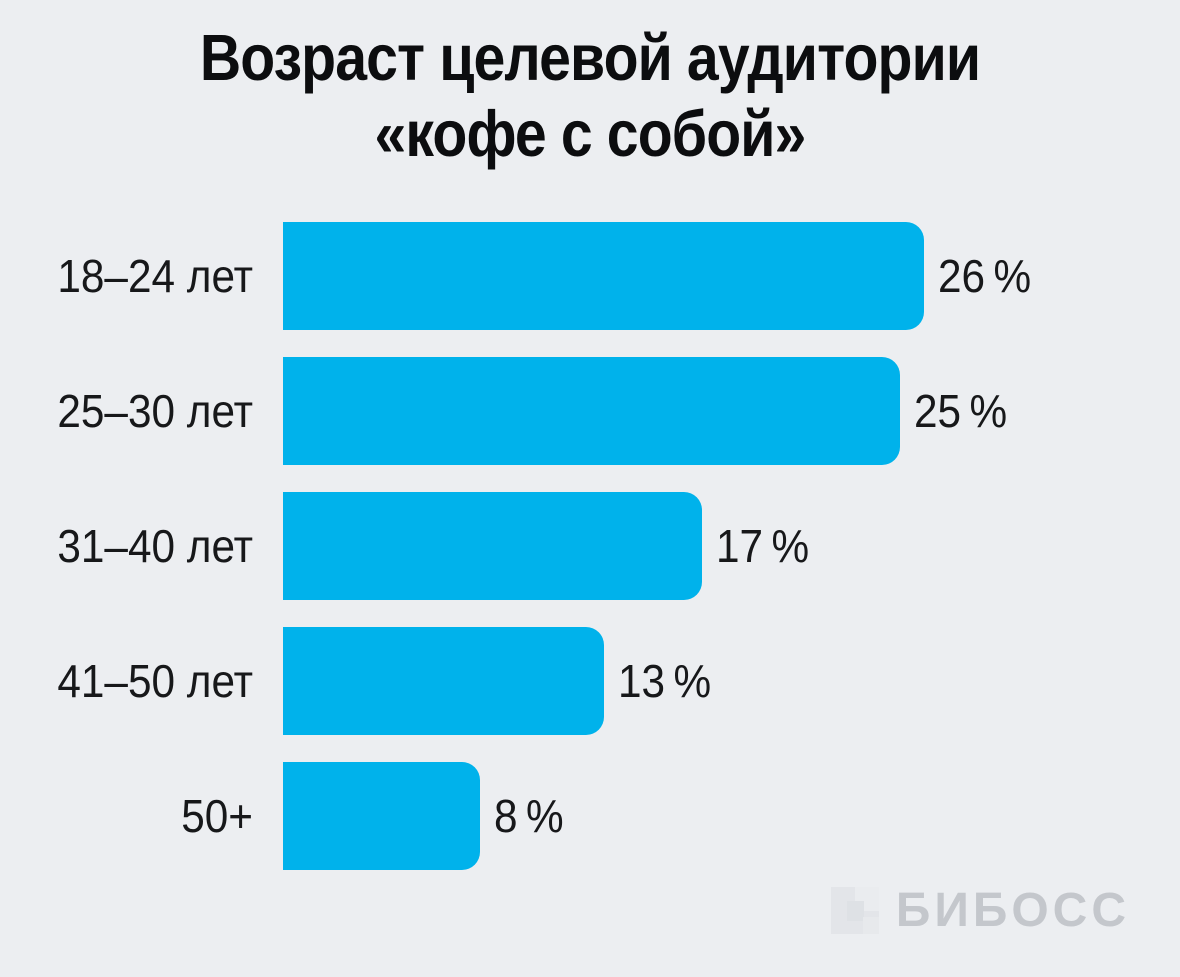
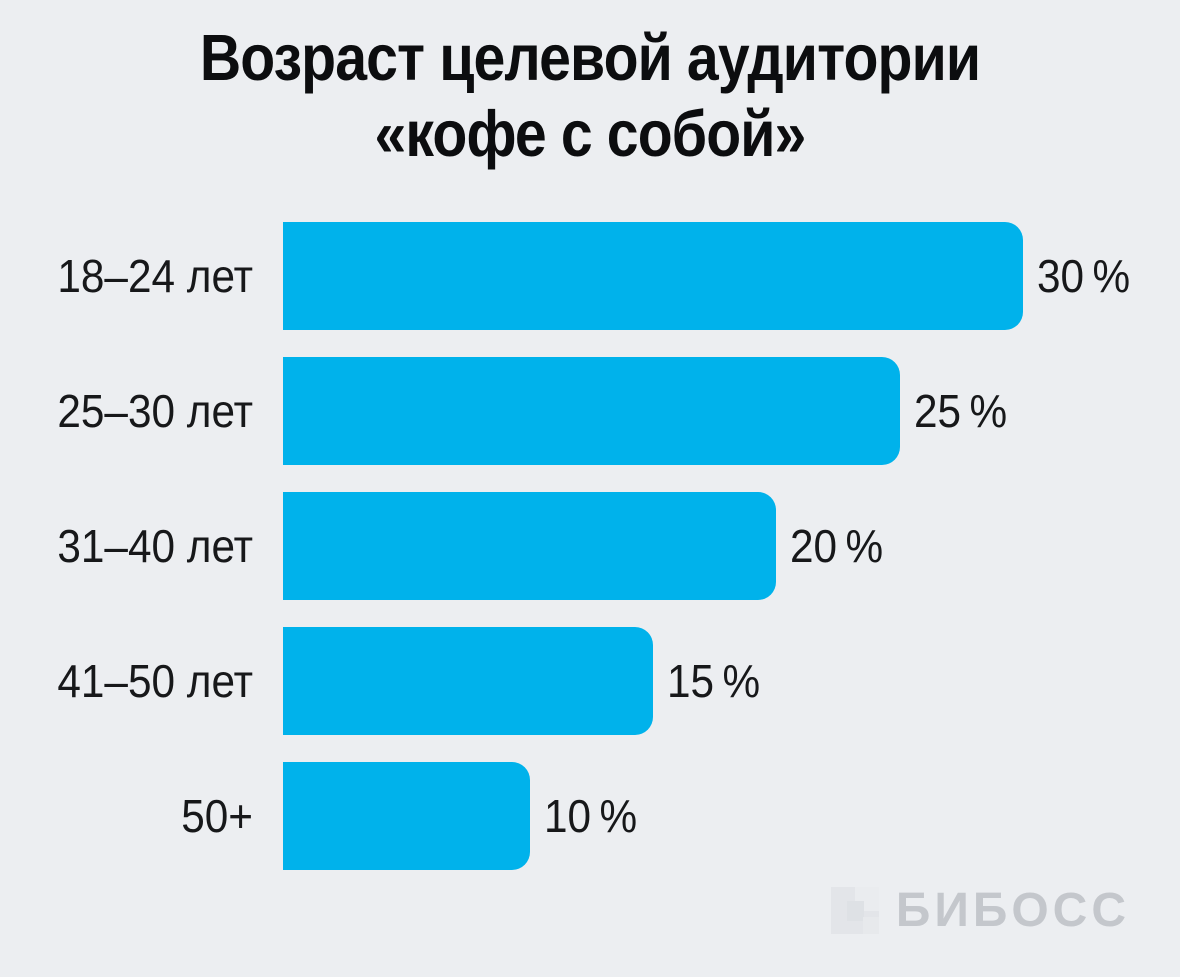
18–24 лет: 26 -> 30
31–40 лет: 17 -> 20
41–50 лет: 13 -> 15
50+: 8 -> 10
